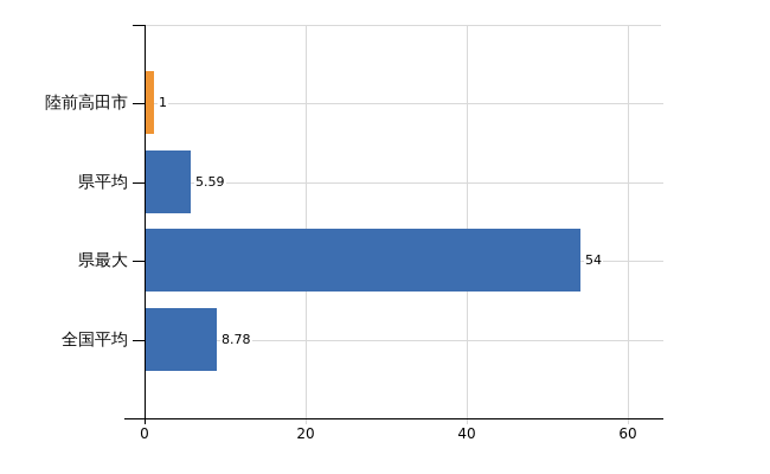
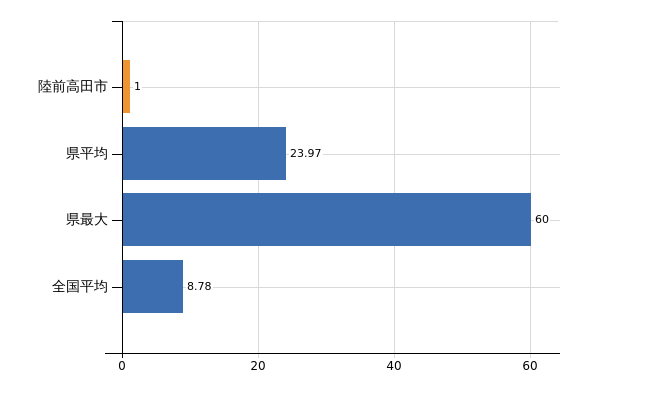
県平均: 5.59 -> 23.97
県最大: 54 -> 60
